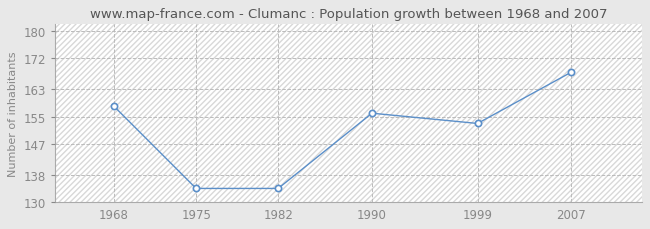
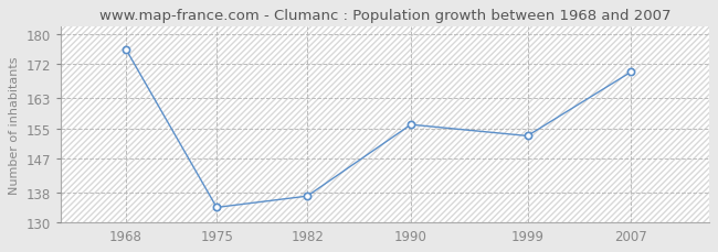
1968: 158 -> 176
1982: 134 -> 137
2007: 168 -> 170
